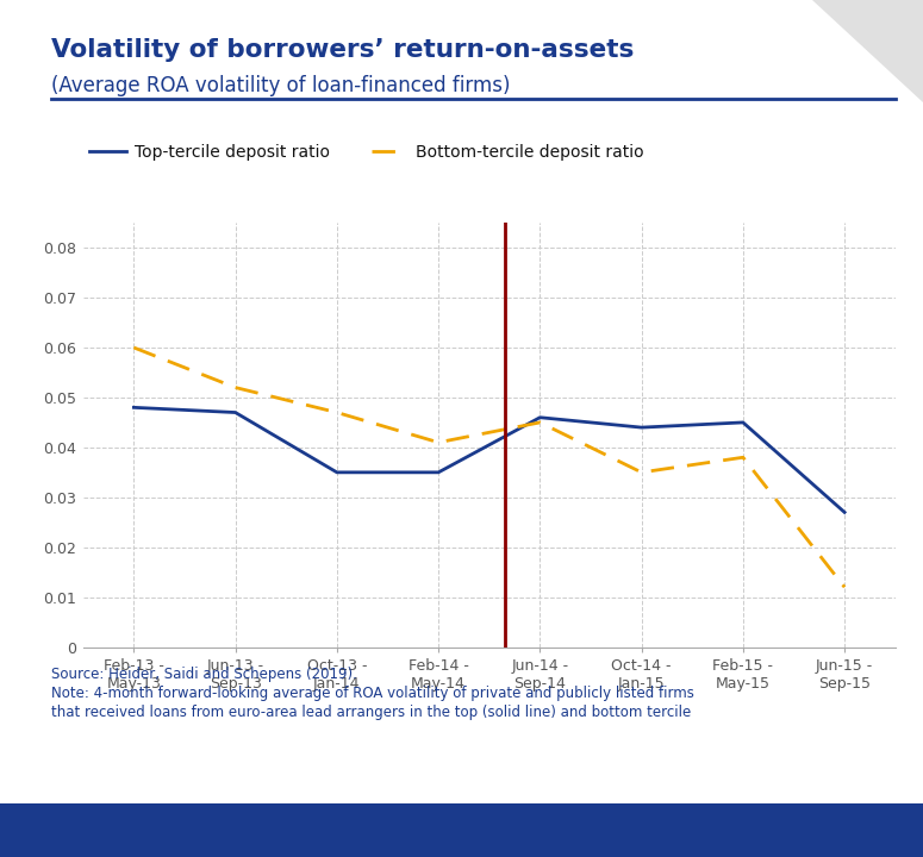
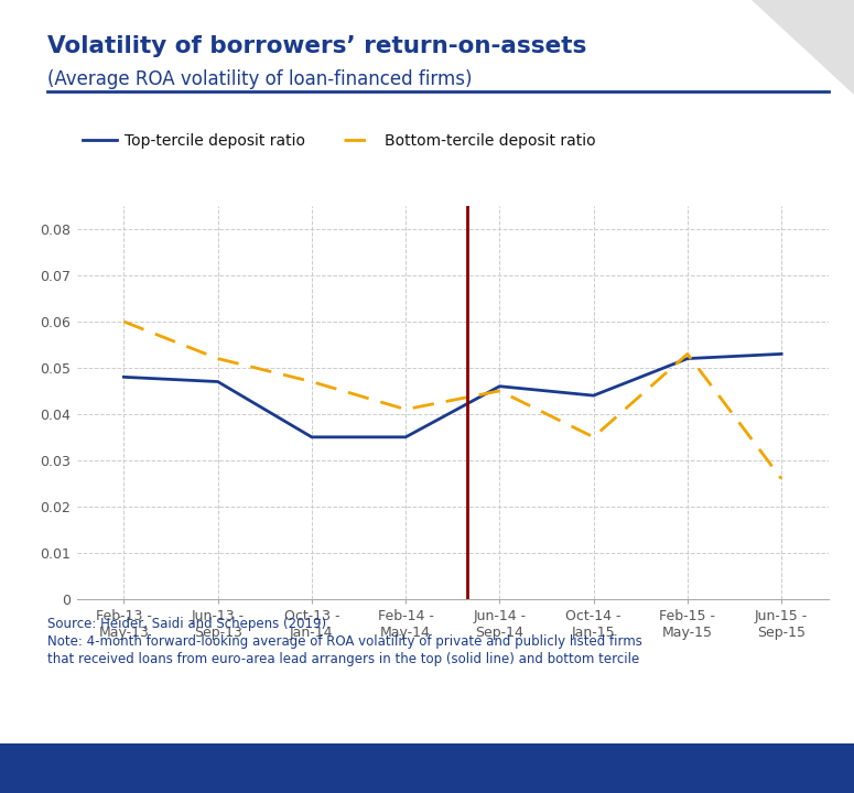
Top-tercile deposit ratio/Feb-15 - May-15: 0.045 -> 0.052
Bottom-tercile deposit ratio/Feb-15 - May-15: 0.038 -> 0.053
Top-tercile deposit ratio/Jun-15 - Sep-15: 0.027 -> 0.053
Bottom-tercile deposit ratio/Jun-15 - Sep-15: 0.012 -> 0.026
